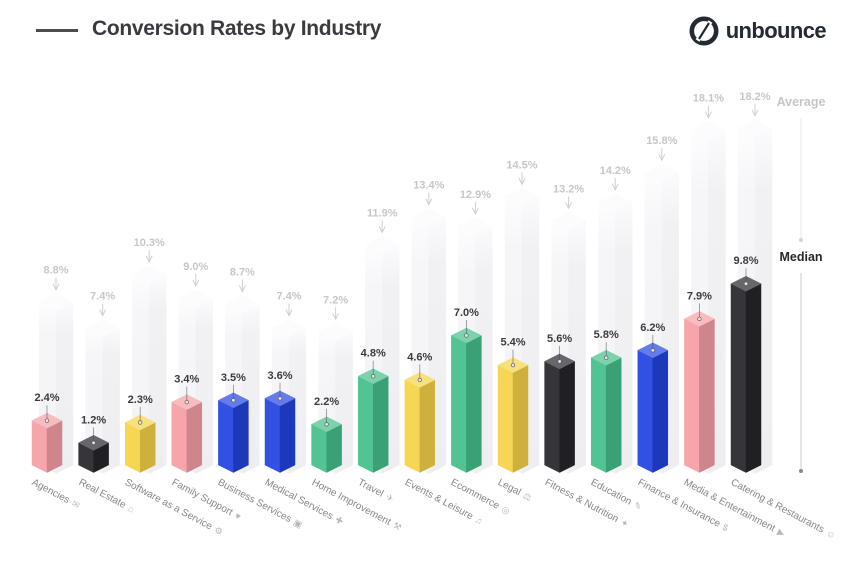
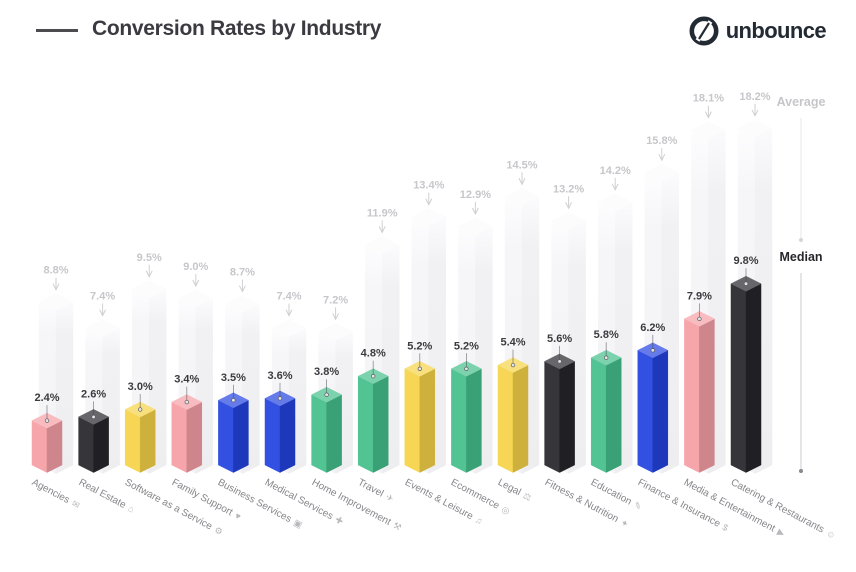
Median/Real Estate: 1.2% -> 2.6%
Average/Software as a Service: 10.3% -> 9.5%
Median/Software as a Service: 2.3% -> 3.0%
Median/Home Improvement: 2.2% -> 3.8%
Median/Events & Leisure: 4.6% -> 5.2%
Median/Ecommerce: 7.0% -> 5.2%
